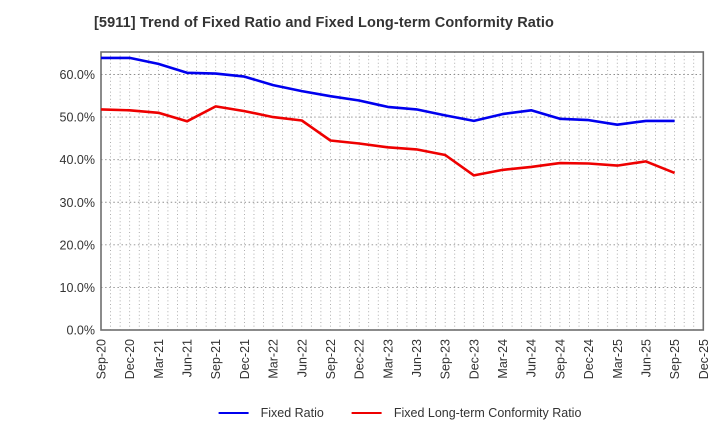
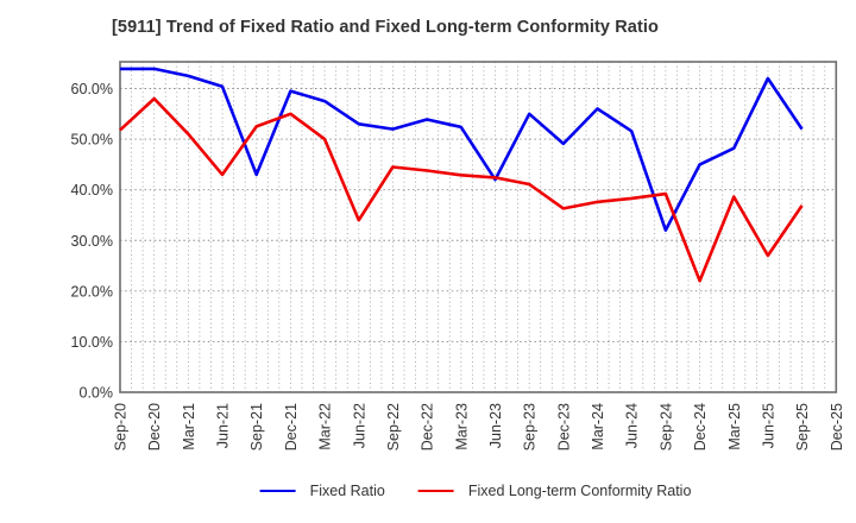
Fixed Long-term Conformity Ratio/Dec-20: 52% -> 58%
Fixed Long-term Conformity Ratio/Jun-21: 49% -> 43%
Fixed Ratio/Sep-21: 60% -> 43%
Fixed Long-term Conformity Ratio/Dec-21: 51% -> 55%
Fixed Ratio/Jun-22: 56% -> 53%
Fixed Long-term Conformity Ratio/Jun-22: 49% -> 34%
Fixed Ratio/Sep-22: 55% -> 52%
Fixed Ratio/Jun-23: 52% -> 42%
Fixed Ratio/Sep-23: 50% -> 55%
Fixed Ratio/Mar-24: 51% -> 56%
Fixed Ratio/Sep-24: 50% -> 32%
Fixed Ratio/Dec-24: 49% -> 45%
Fixed Long-term Conformity Ratio/Dec-24: 39% -> 22%
Fixed Ratio/Jun-25: 49% -> 62%
Fixed Long-term Conformity Ratio/Jun-25: 40% -> 27%
Fixed Ratio/Sep-25: 49% -> 52%
